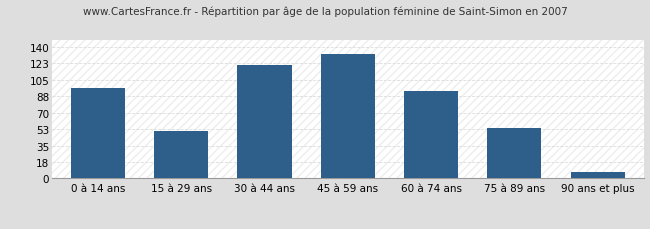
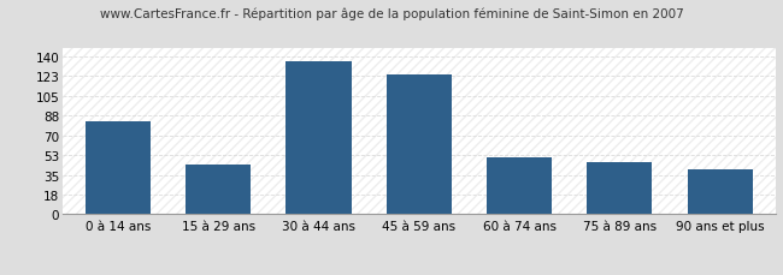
0 à 14 ans: 96 -> 82
15 à 29 ans: 50 -> 44
30 à 44 ans: 121 -> 136
45 à 59 ans: 132 -> 124
60 à 74 ans: 93 -> 50
75 à 89 ans: 54 -> 46
90 ans et plus: 7 -> 40
